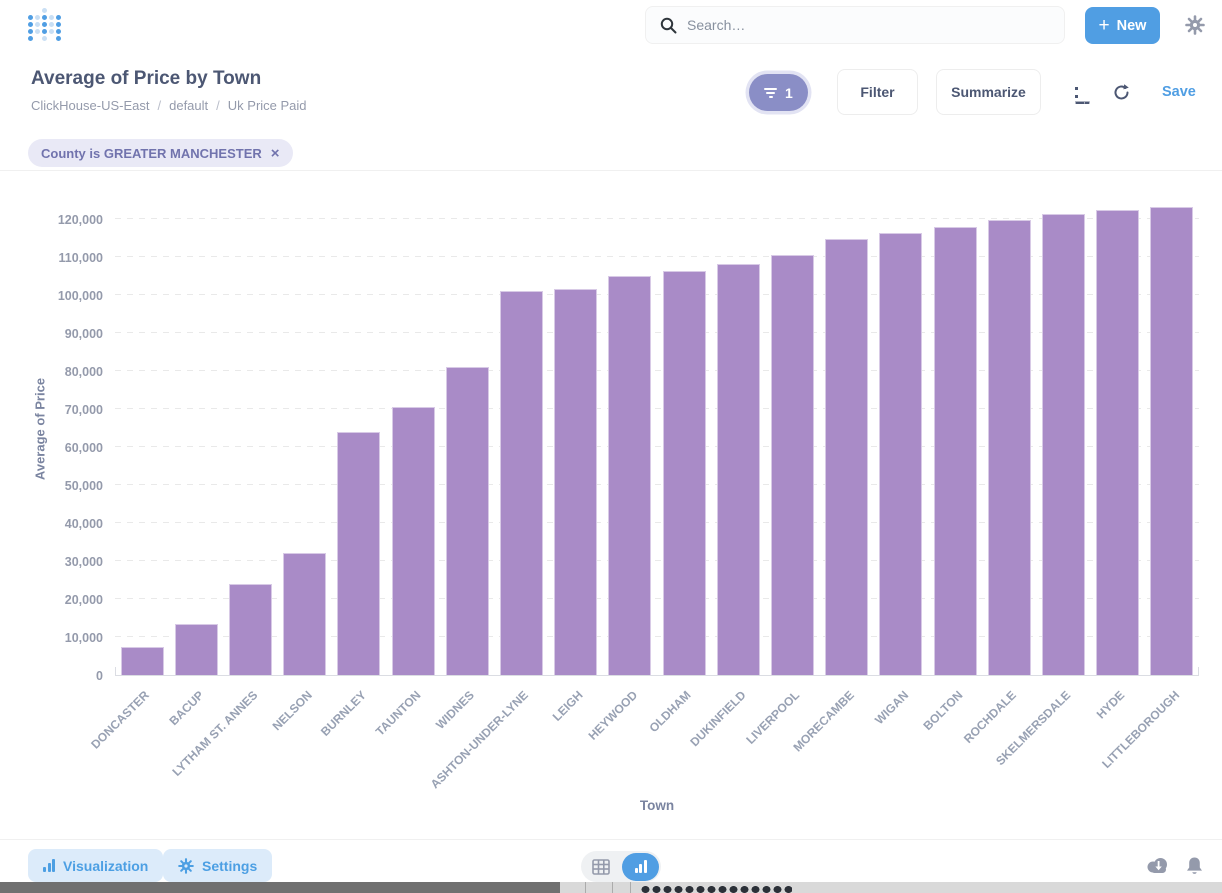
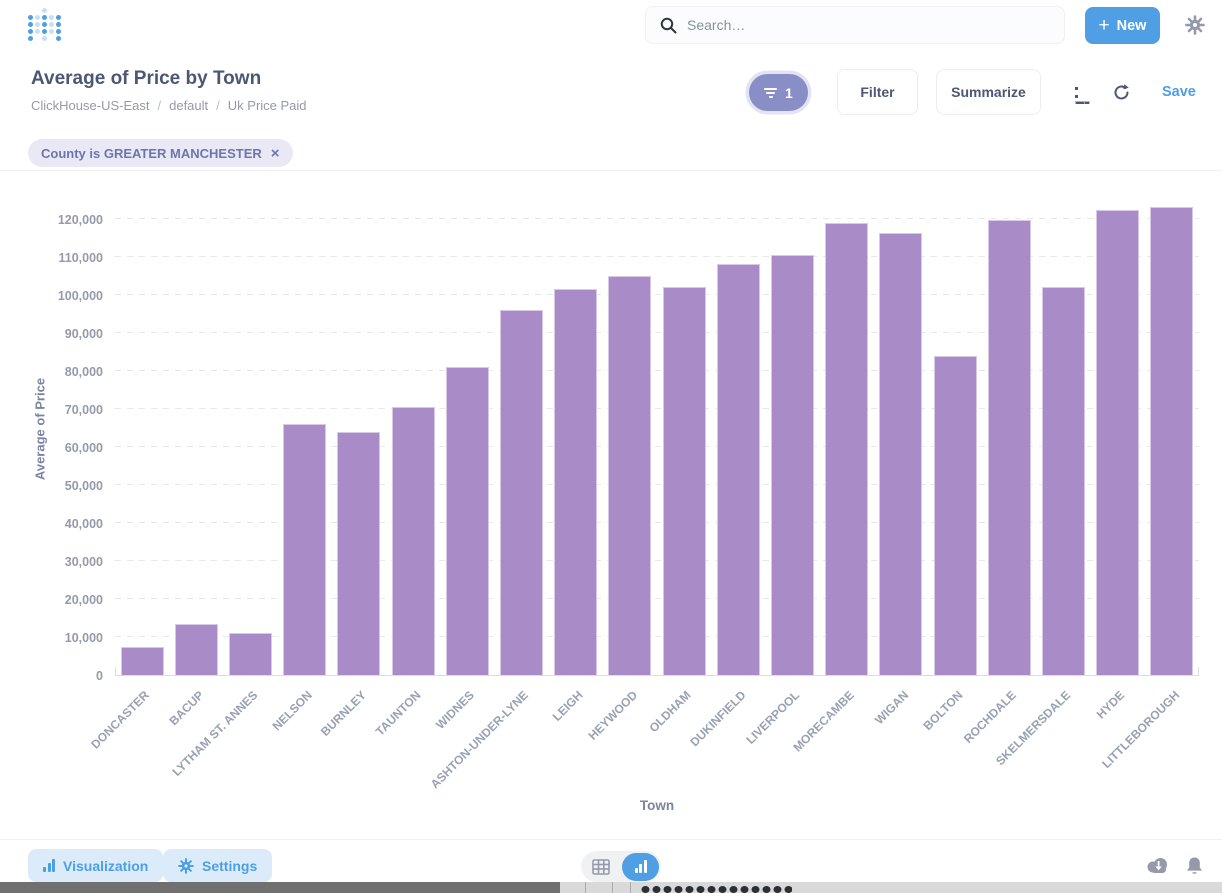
LYTHAM ST. ANNES: 24000 -> 11000
NELSON: 32000 -> 66000
ASHTON-UNDER-LYNE: 101000 -> 96000
OLDHAM: 106000 -> 102000
MORECAMBE: 115000 -> 119000
BOLTON: 118000 -> 84000
SKELMERSDALE: 121000 -> 102000
